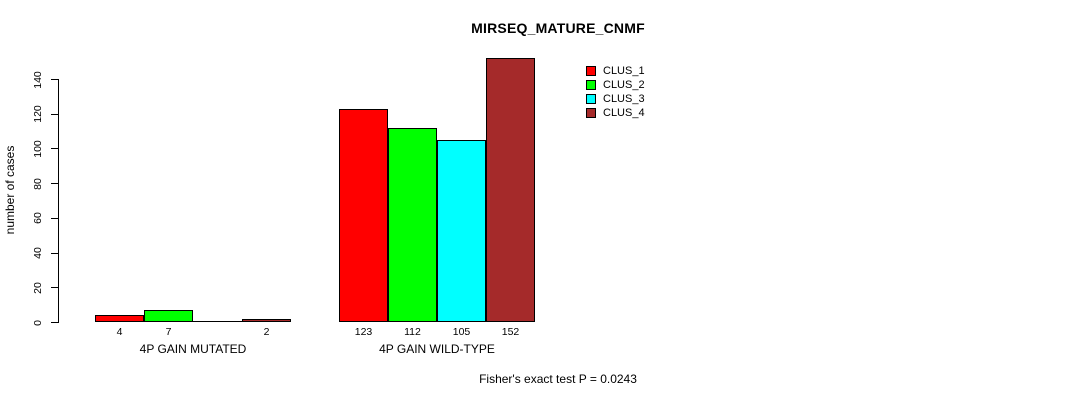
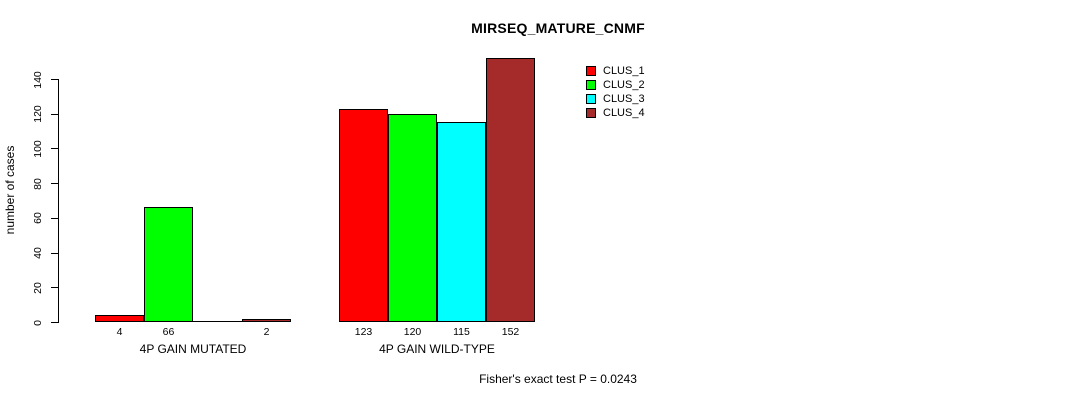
CLUS_2/4P GAIN MUTATED: 7 -> 66
CLUS_2/4P GAIN WILD-TYPE: 112 -> 120
CLUS_3/4P GAIN WILD-TYPE: 105 -> 115
